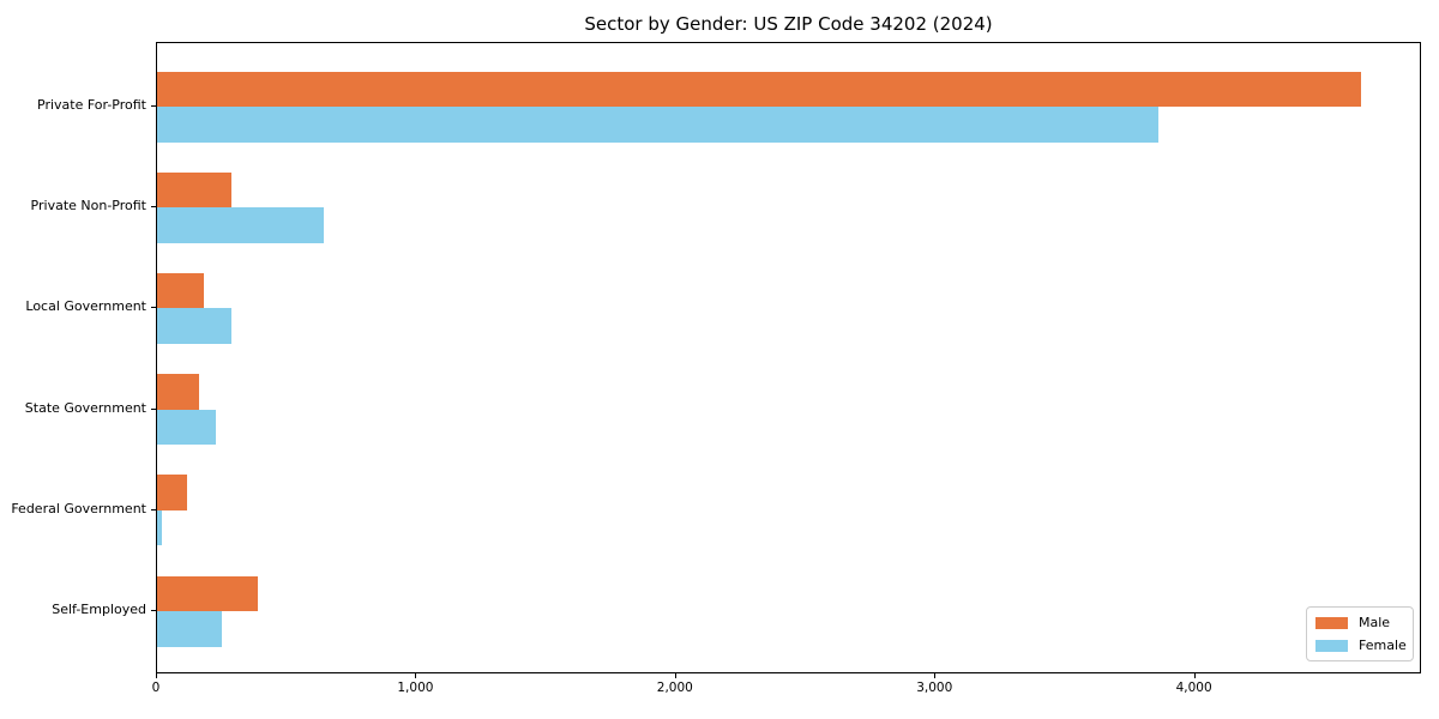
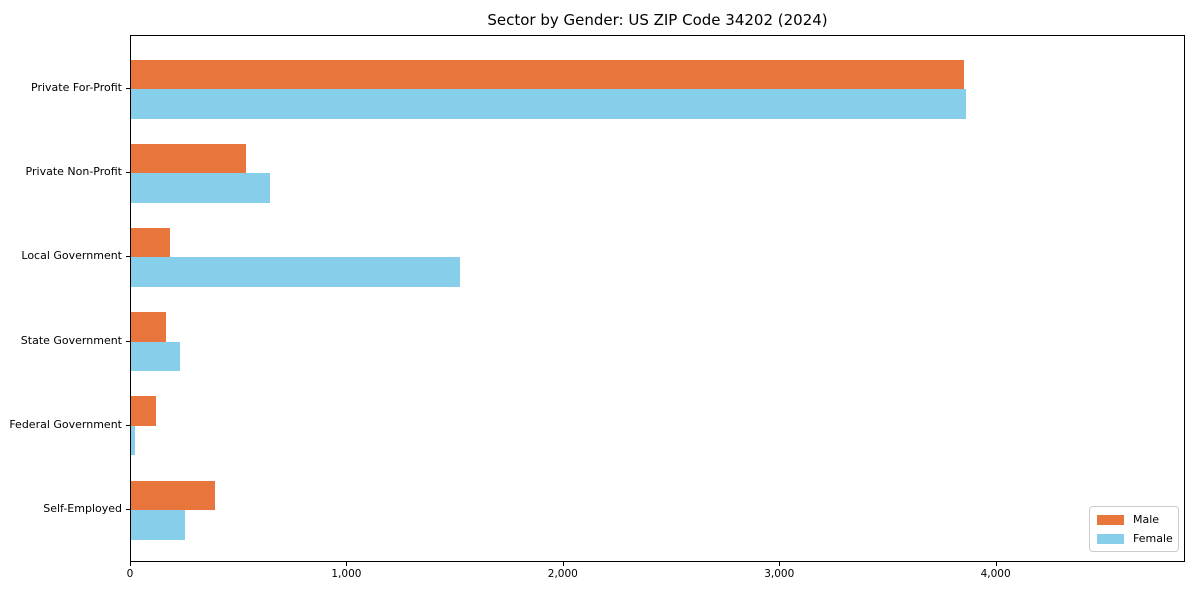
Male/Private For-Profit: 4640 -> 3850
Male/Private Non-Profit: 280 -> 530
Female/Local Government: 280 -> 1520
